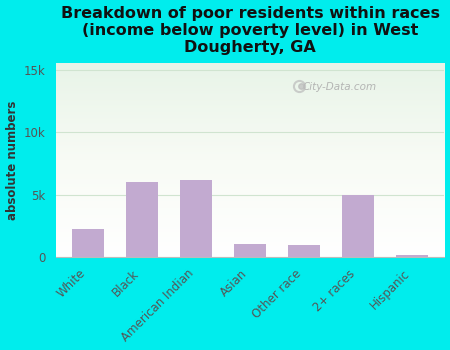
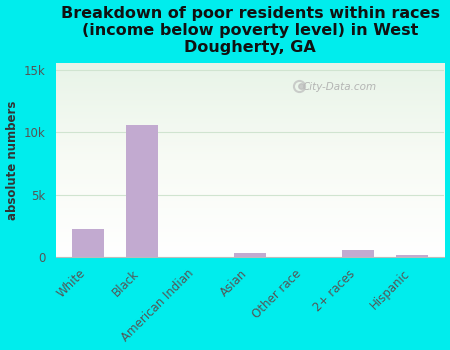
Black: 6.0k -> 10.6k
American Indian: 6.2k -> 0.0k
Asian: 1.1k -> 0.4k
Other race: 1.0k -> 0.0k
2+ races: 5.0k -> 0.6k
